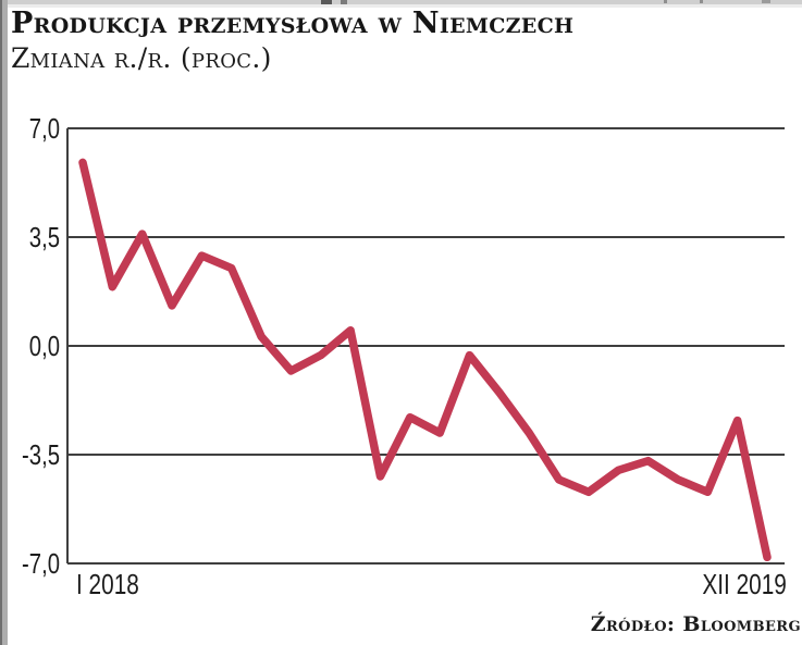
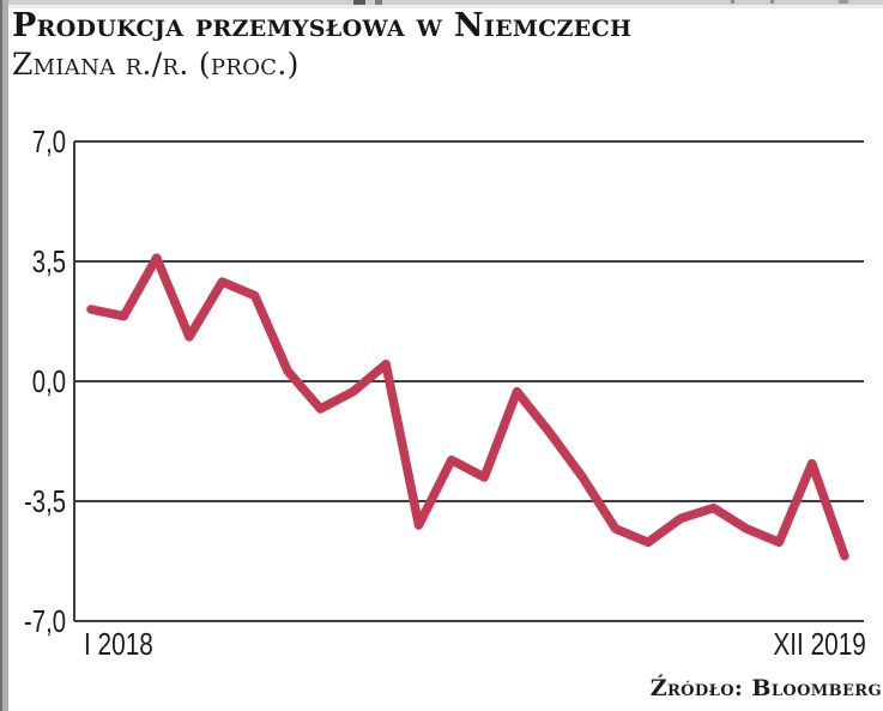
I 2018: 5,9 -> 2,1
XII 2019: -6,8 -> -5,1
